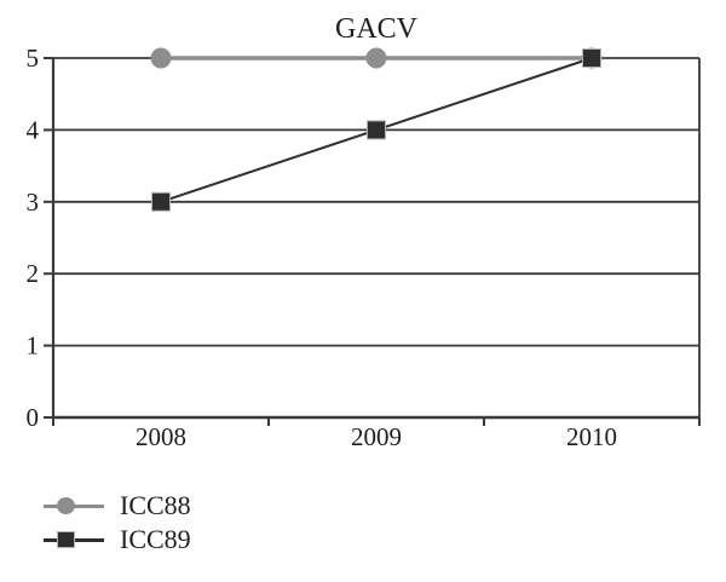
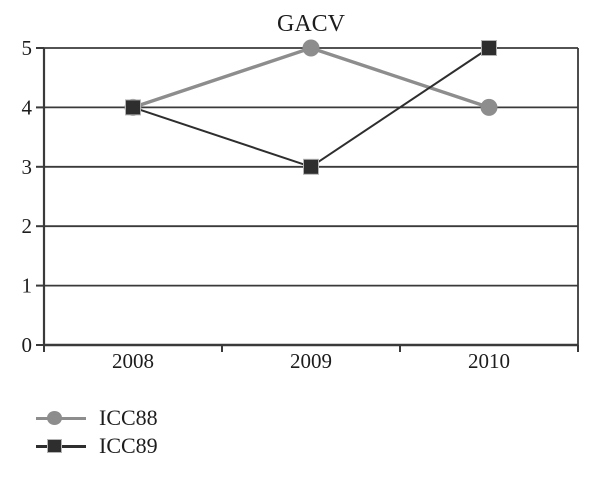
ICC88/2008: 5 -> 4
ICC89/2008: 3 -> 4
ICC89/2009: 4 -> 3
ICC88/2010: 5 -> 4
